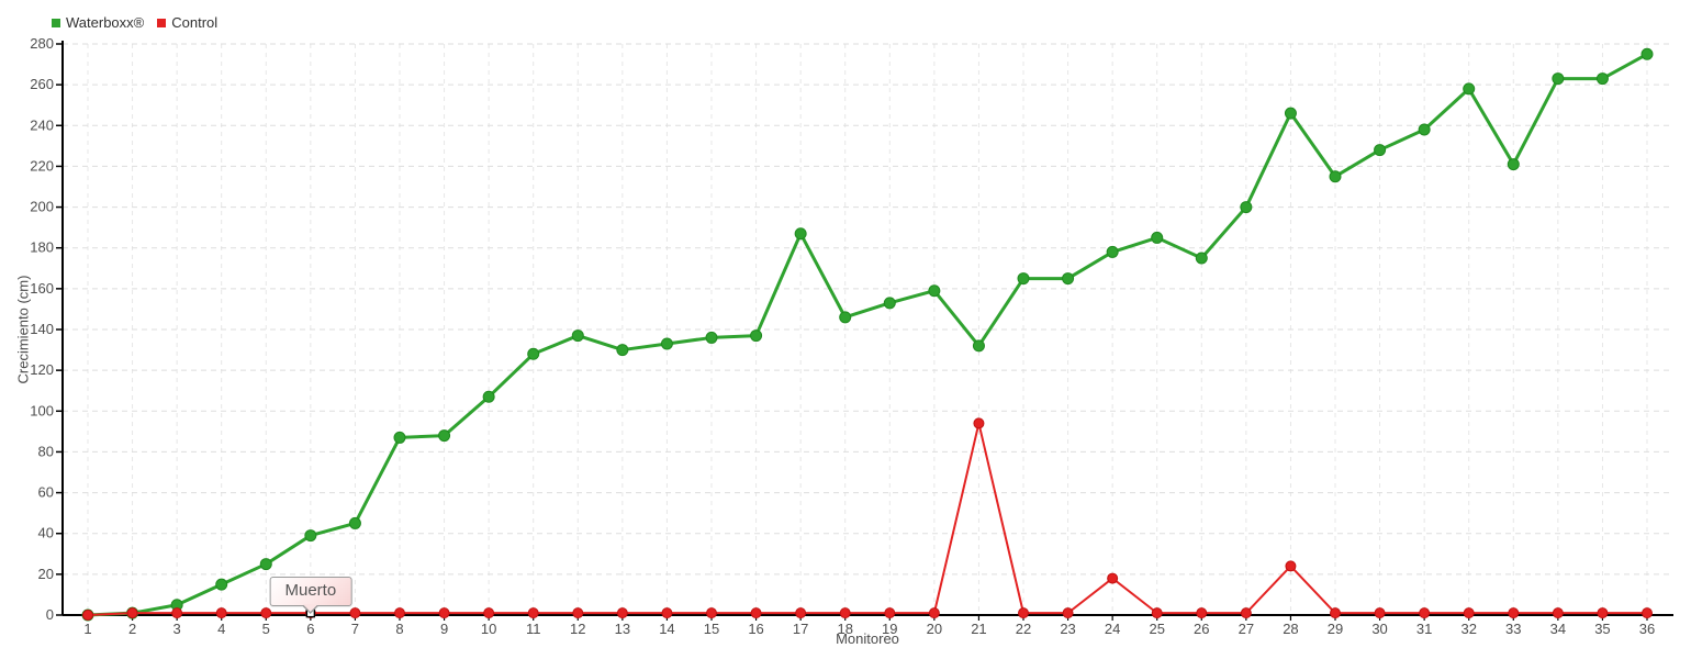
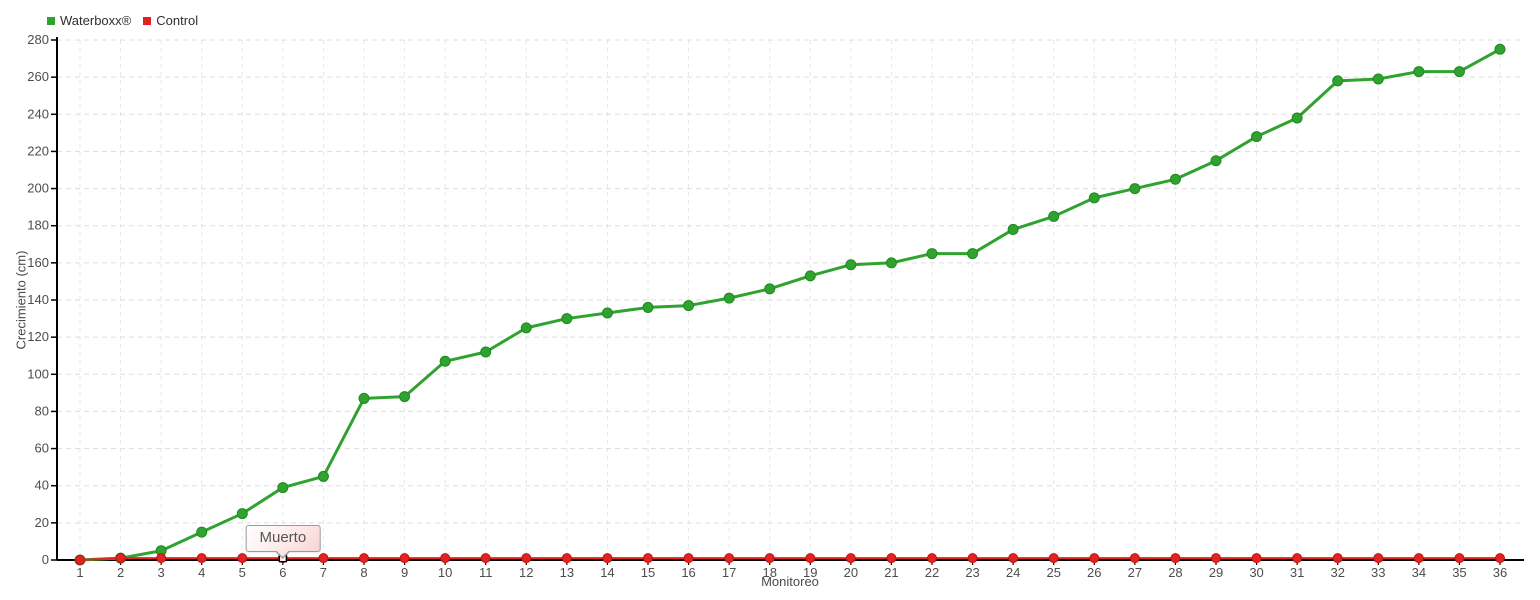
Waterboxx®/11: 128 -> 112
Waterboxx®/12: 137 -> 125
Waterboxx®/17: 187 -> 141
Waterboxx®/21: 132 -> 160
Control/21: 94 -> 1
Control/24: 18 -> 1
Waterboxx®/26: 175 -> 195
Waterboxx®/28: 246 -> 205
Control/28: 24 -> 1
Waterboxx®/33: 221 -> 259
